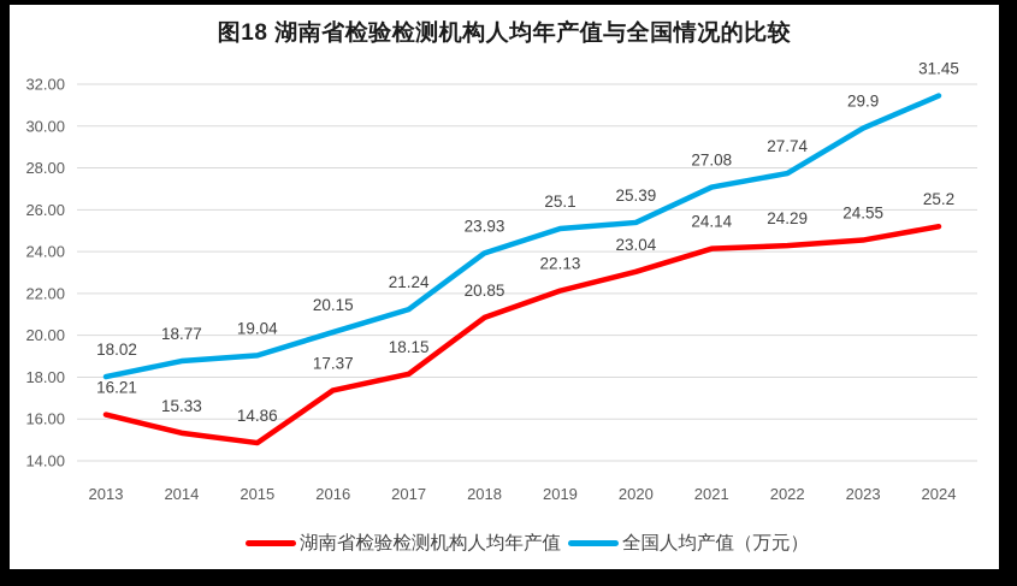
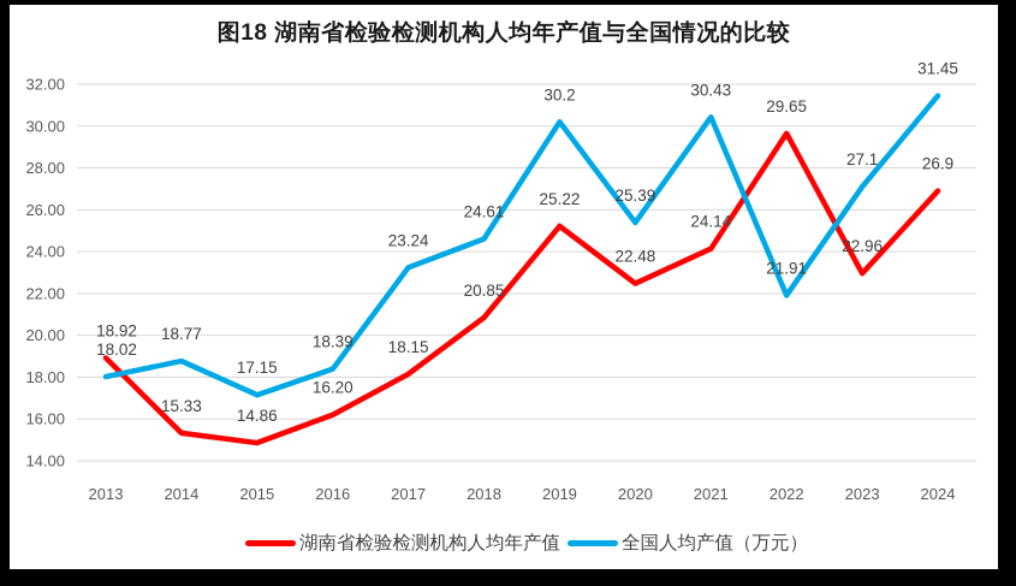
湖南省检验检测机构人均年产值/2013: 16.21 -> 18.92
全国人均产值（万元）/2015: 19.04 -> 17.15
湖南省检验检测机构人均年产值/2016: 17.37 -> 16.20
全国人均产值（万元）/2016: 20.15 -> 18.39
全国人均产值（万元）/2017: 21.24 -> 23.24
全国人均产值（万元）/2018: 23.93 -> 24.61
湖南省检验检测机构人均年产值/2019: 22.13 -> 25.22
全国人均产值（万元）/2019: 25.1 -> 30.2
湖南省检验检测机构人均年产值/2020: 23.04 -> 22.48
全国人均产值（万元）/2021: 27.08 -> 30.43
湖南省检验检测机构人均年产值/2022: 24.29 -> 29.65
全国人均产值（万元）/2022: 27.74 -> 21.91
湖南省检验检测机构人均年产值/2023: 24.55 -> 22.96
全国人均产值（万元）/2023: 29.9 -> 27.1
湖南省检验检测机构人均年产值/2024: 25.2 -> 26.9
